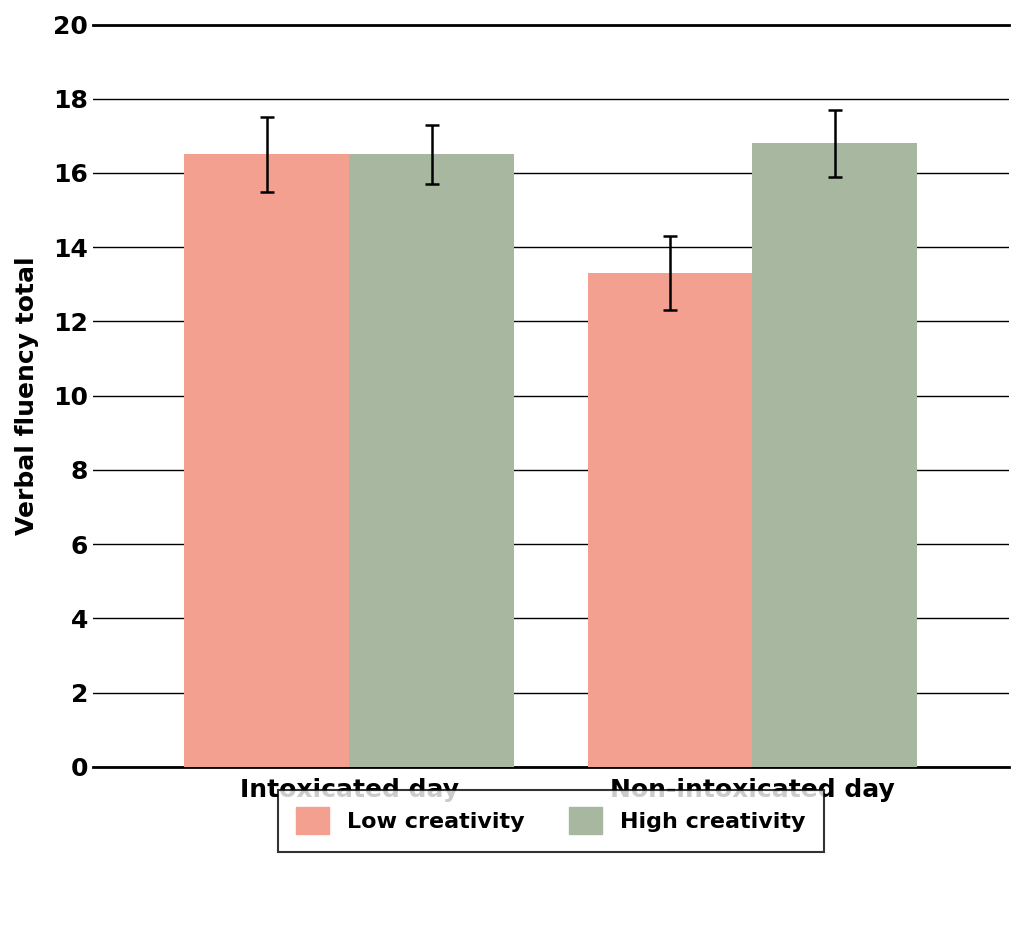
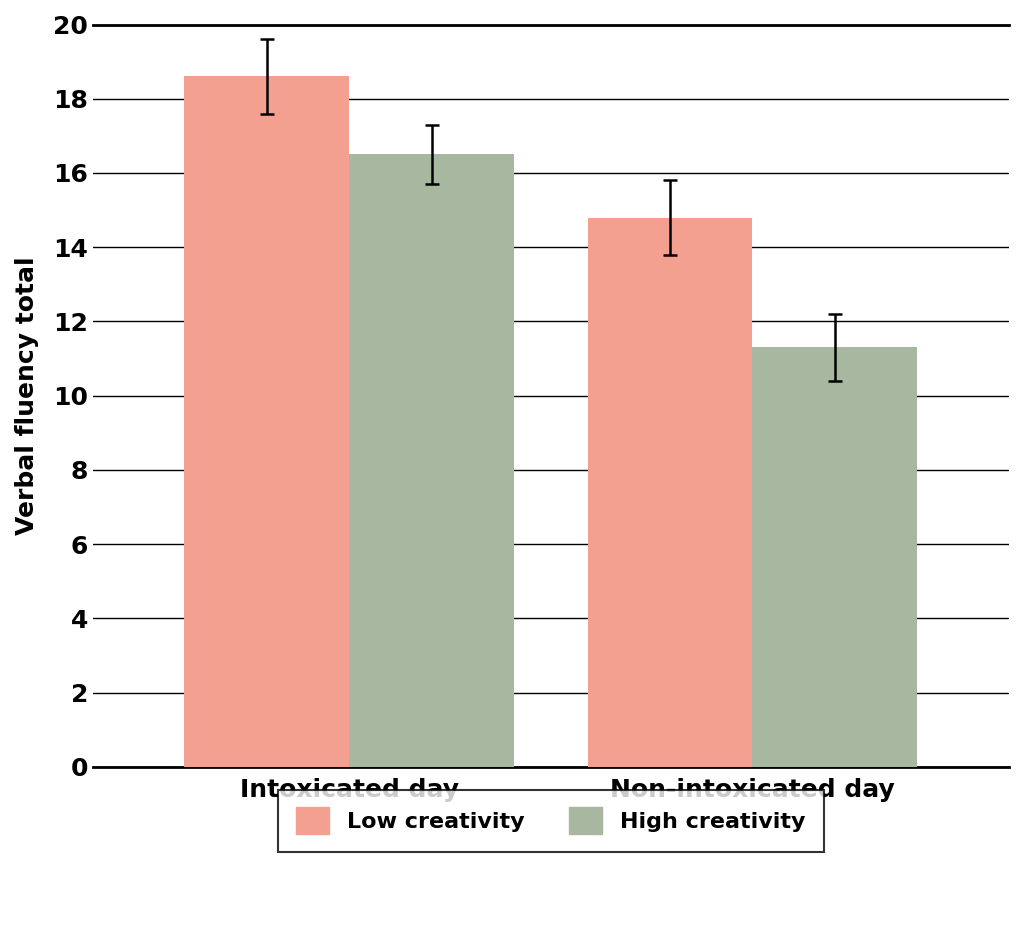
Low creativity/Intoxicated day: 16.5 -> 18.6
Low creativity/Non-intoxicated day: 13.3 -> 14.8
High creativity/Non-intoxicated day: 16.8 -> 11.3
